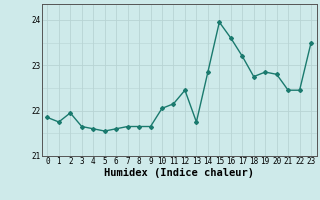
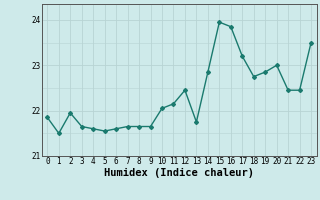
1: 21.75 -> 21.50
16: 23.60 -> 23.85
20: 22.80 -> 23.00
